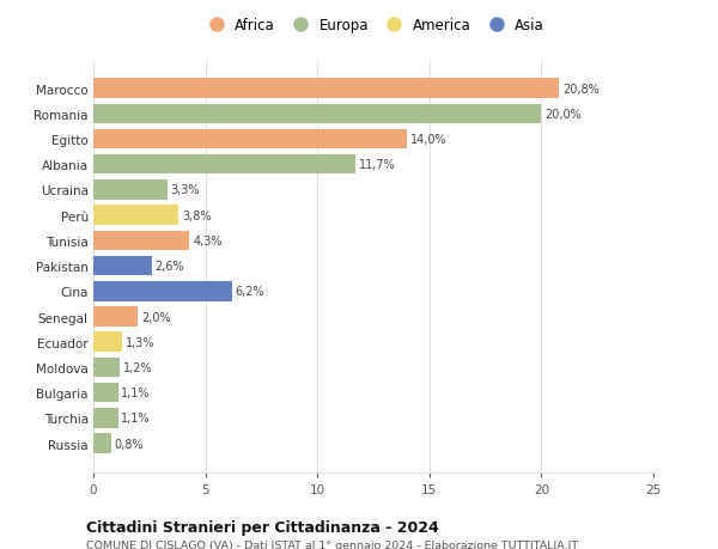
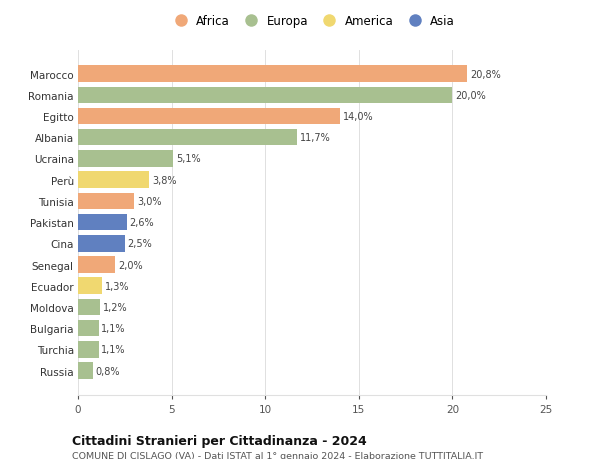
Ucraina: 3,3% -> 5,1%
Tunisia: 4,3% -> 3,0%
Cina: 6,2% -> 2,5%
